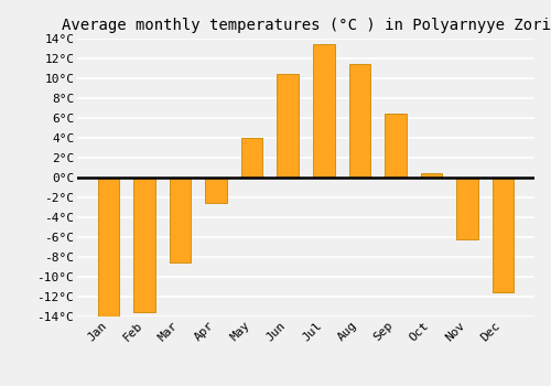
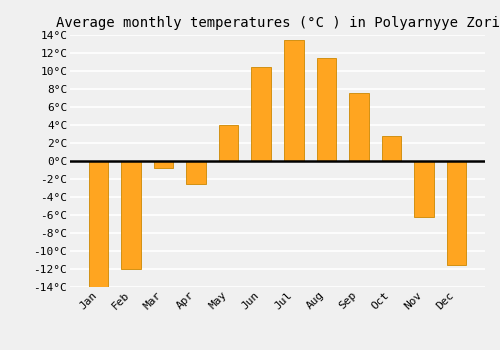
Feb: -13.5°C -> -12.0°C
Mar: -8.5°C -> -0.8°C
Sep: 6.5°C -> 7.6°C
Oct: 0.5°C -> 2.8°C
